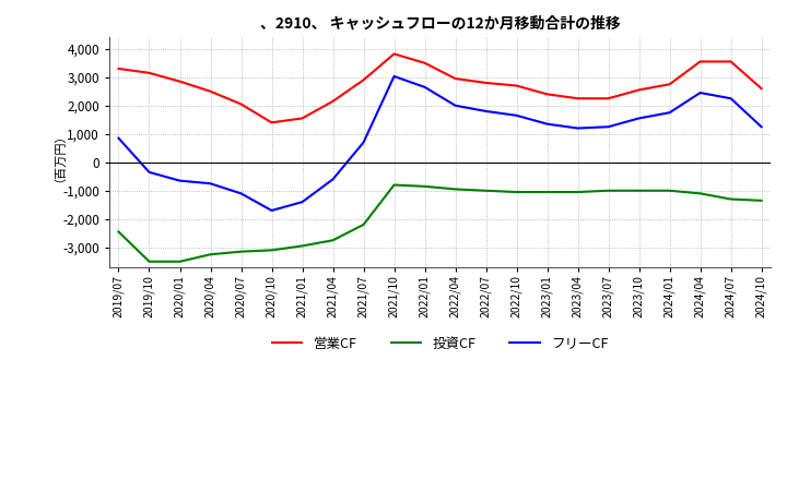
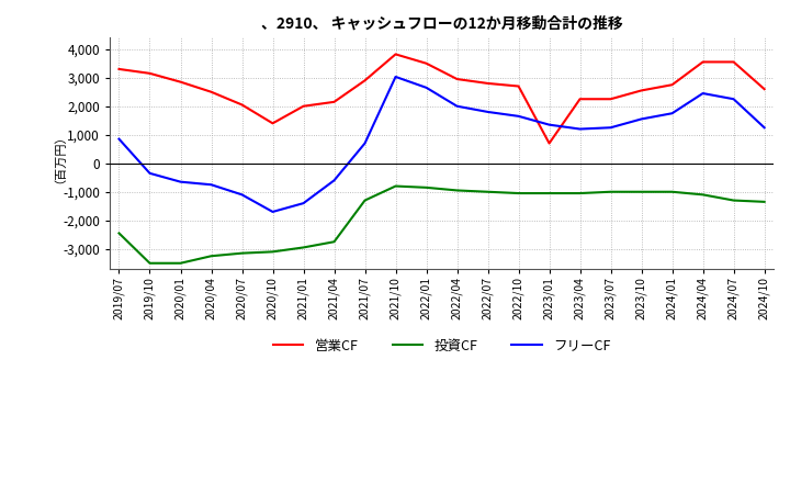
営業CF/2021/01: 1,550 -> 2,000
投資CF/2021/07: -2,200 -> -1,300
営業CF/2023/01: 2,400 -> 700
